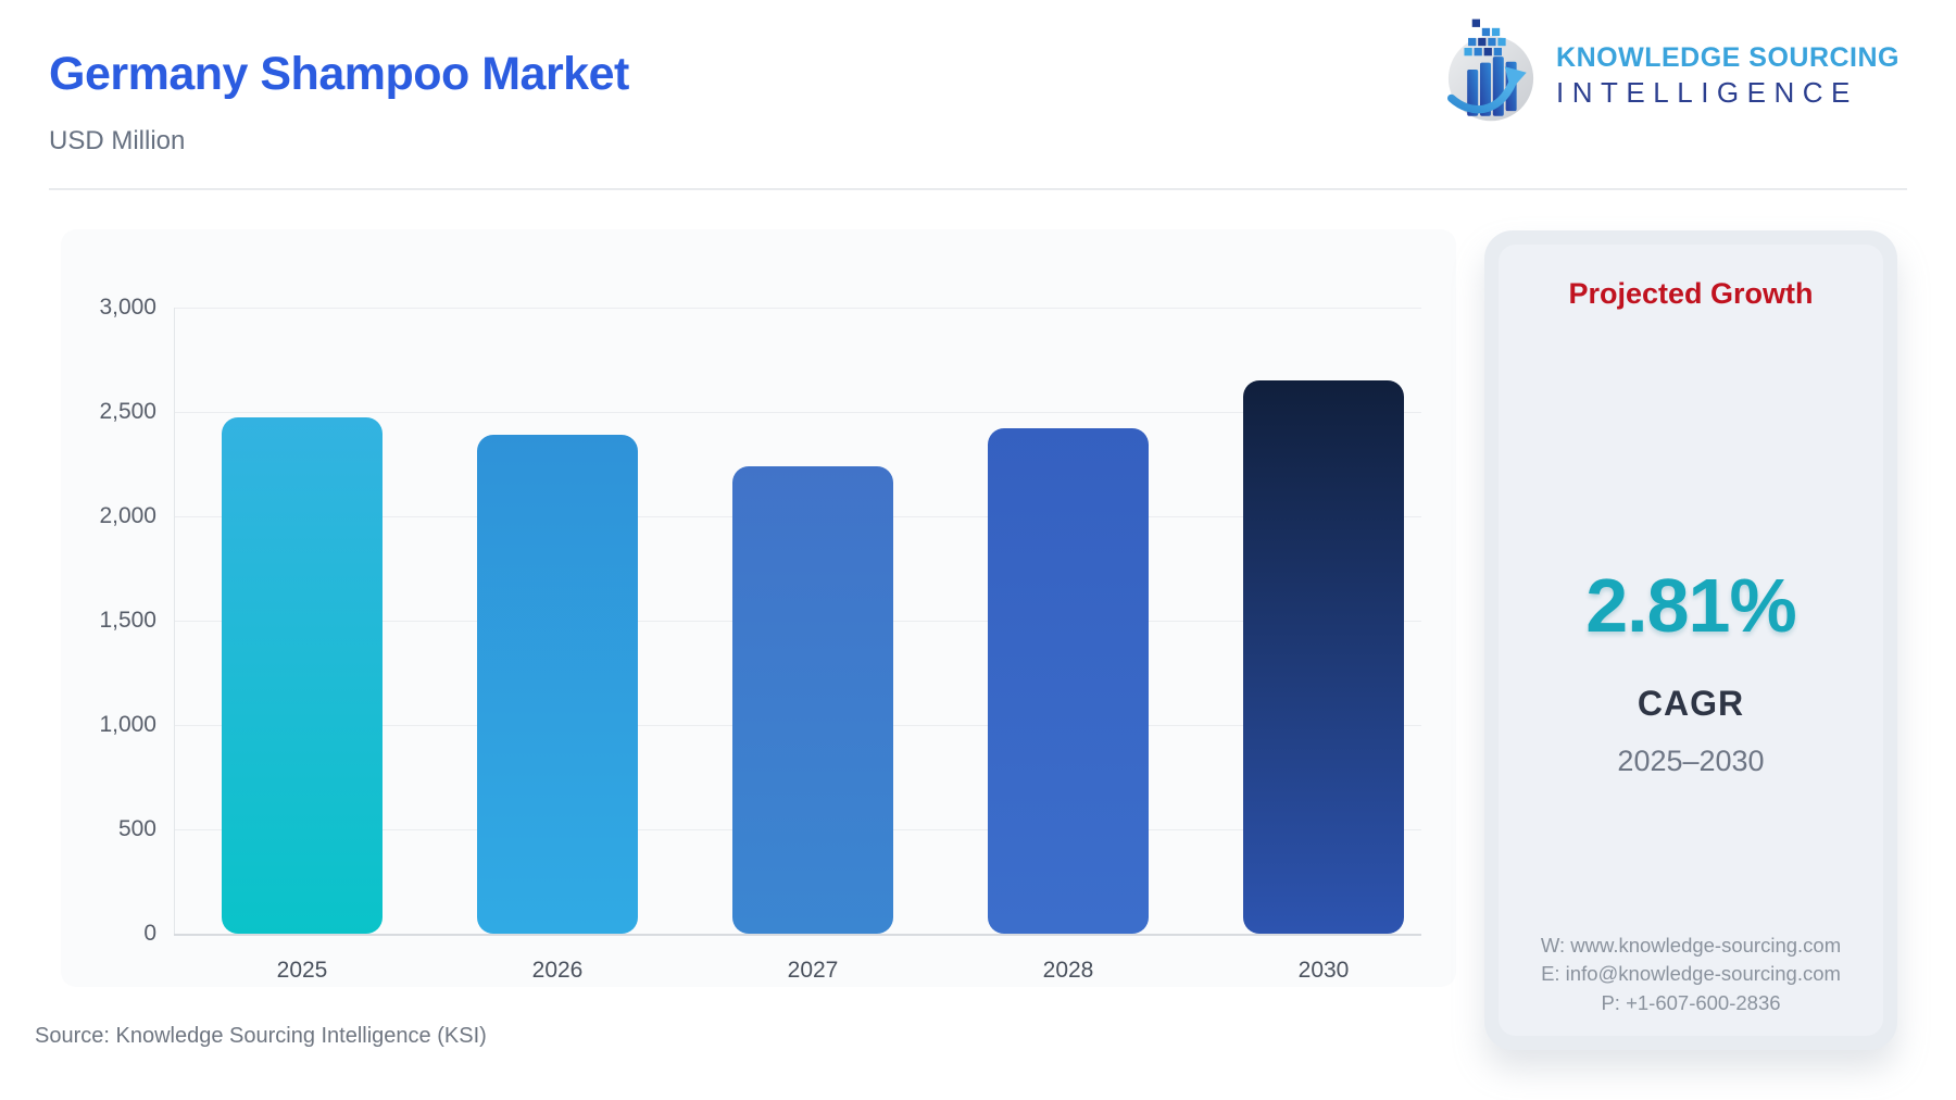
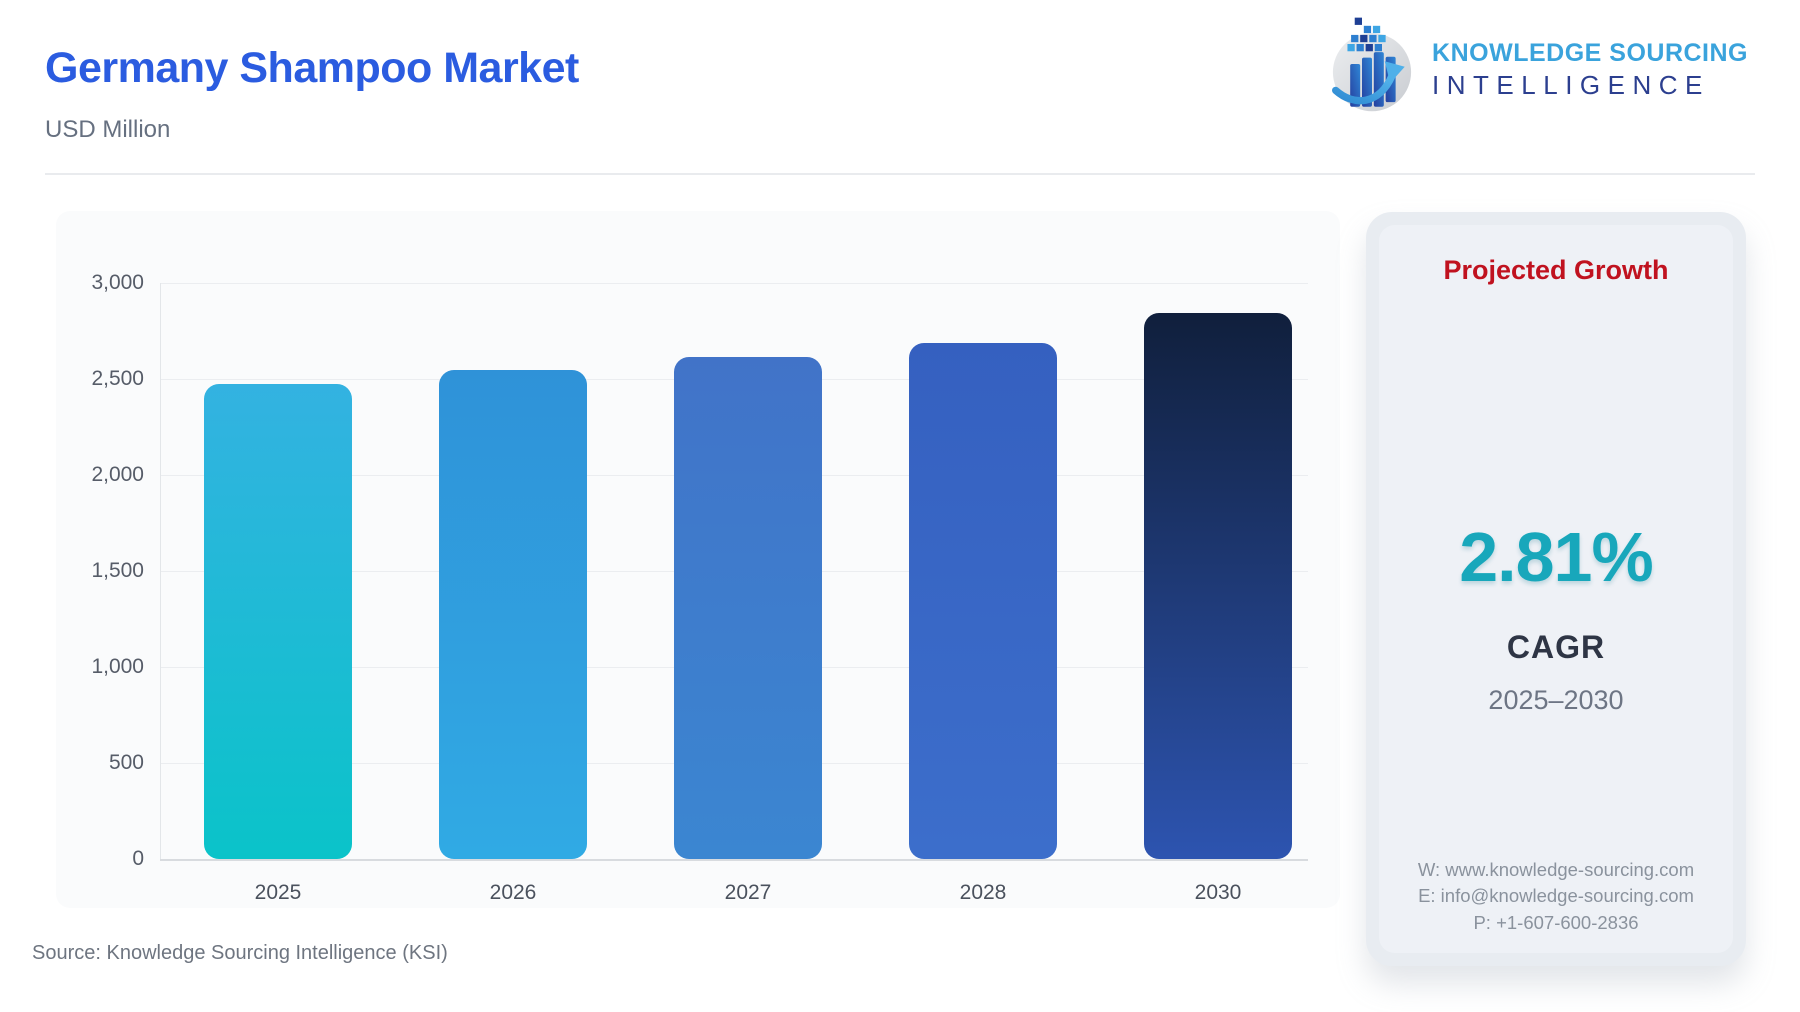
2026: 2390 -> 2540
2027: 2240 -> 2620
2028: 2420 -> 2690
2030: 2650 -> 2840
